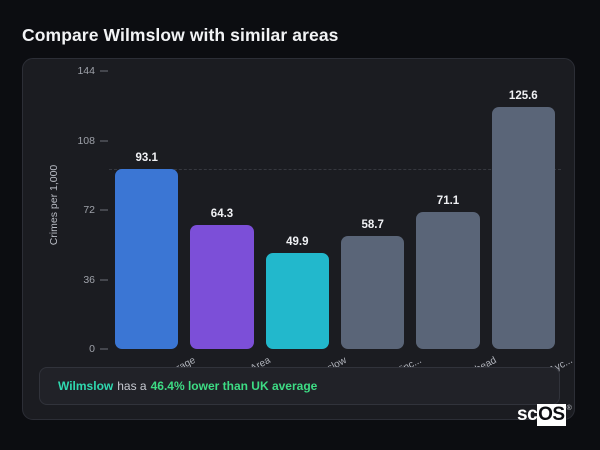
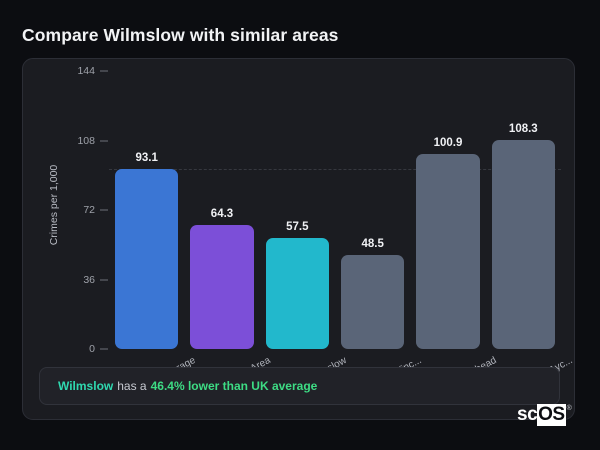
Wilmslow: 49.9 -> 57.5
Rural Winc...: 58.7 -> 48.5
Portishead: 71.1 -> 100.9
Newton Ayc...: 125.6 -> 108.3
